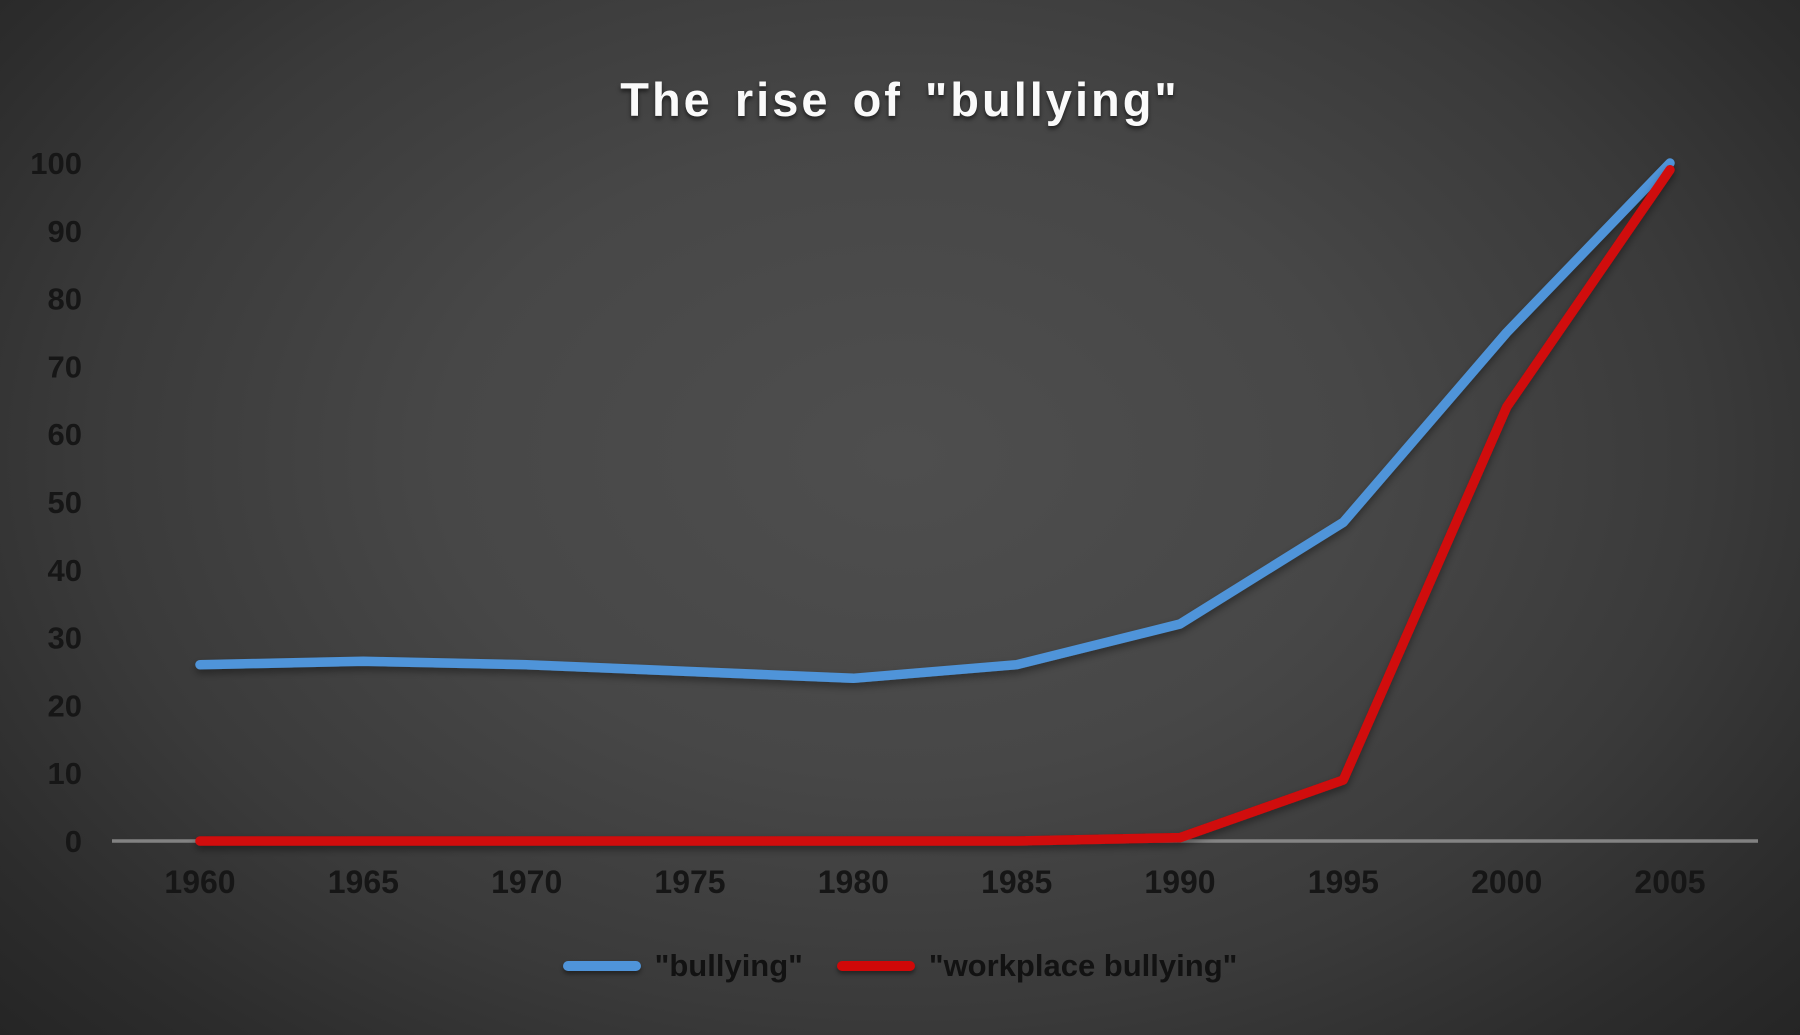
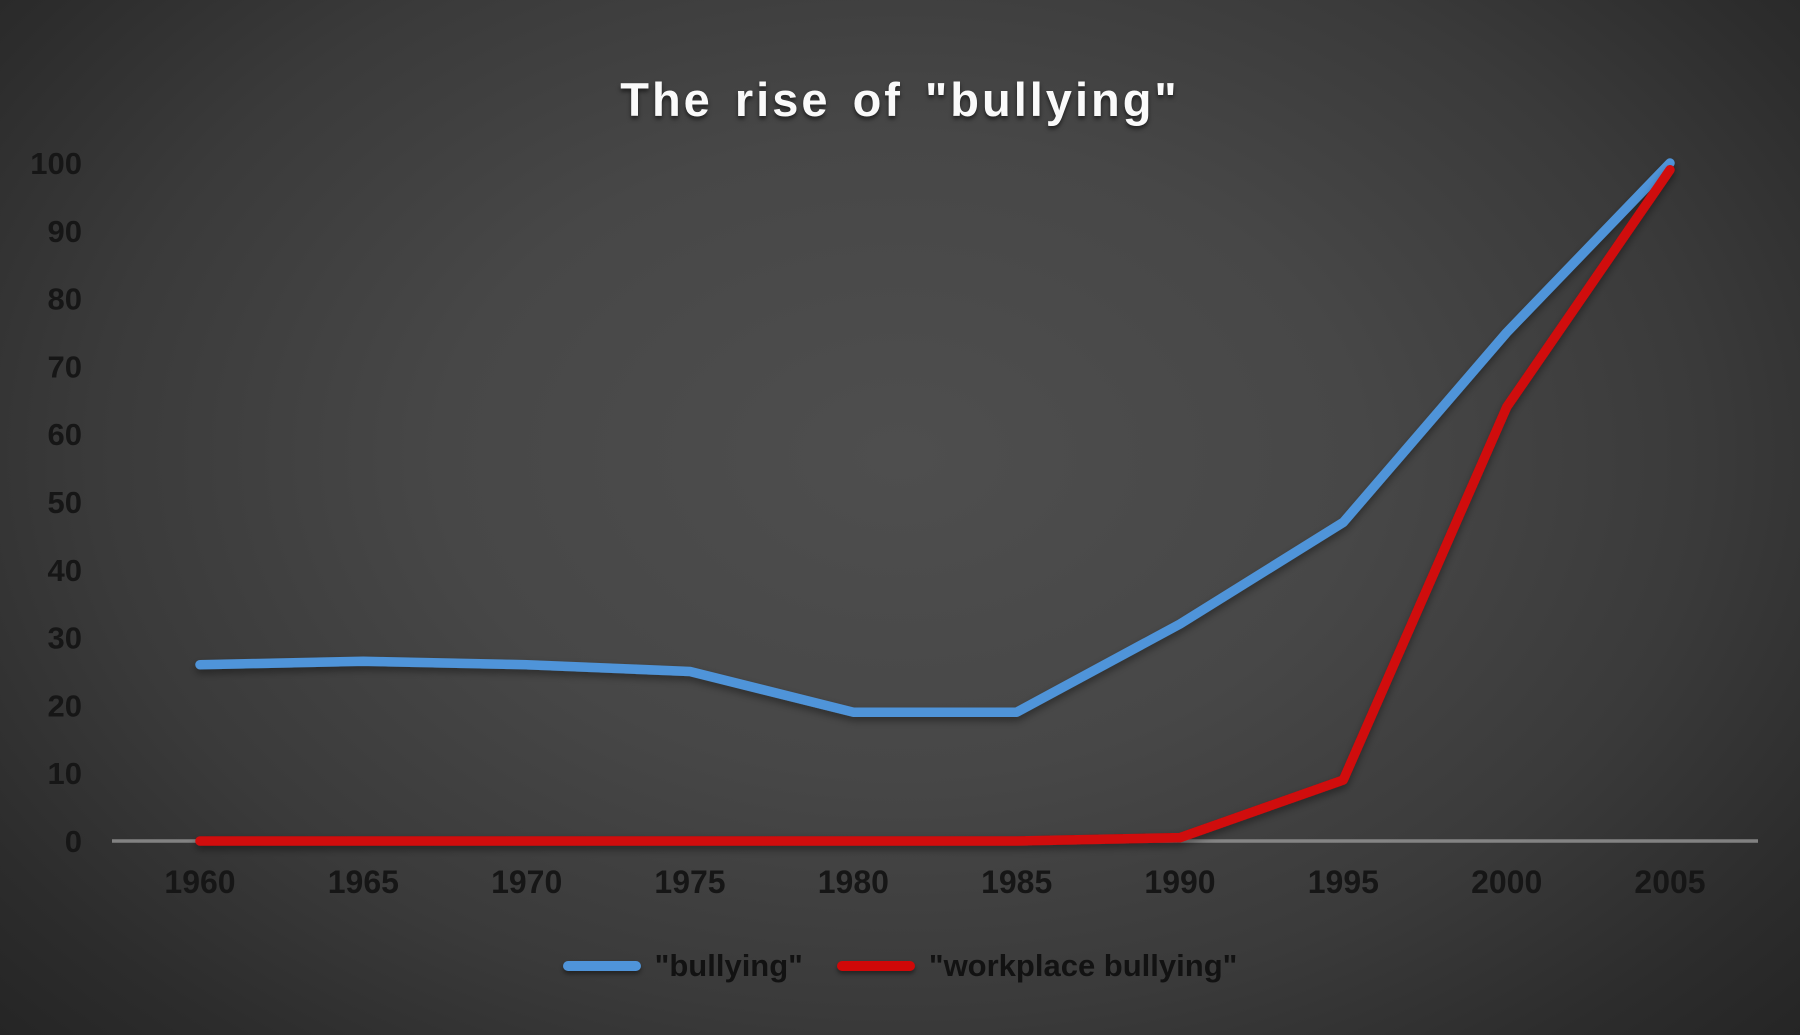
"bullying"/1980: 24 -> 19
"bullying"/1985: 26 -> 19
